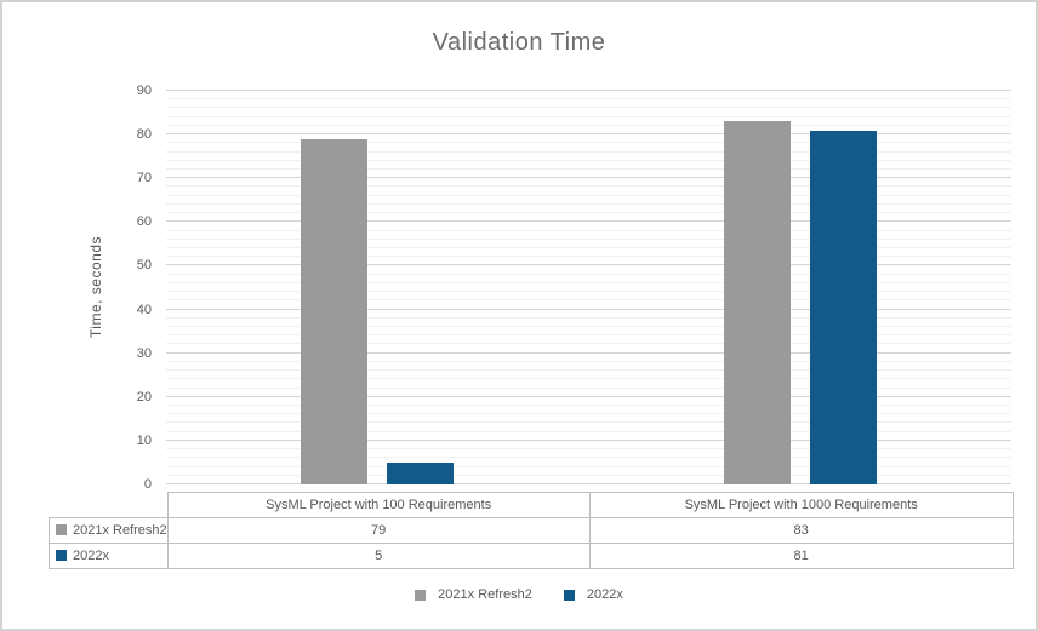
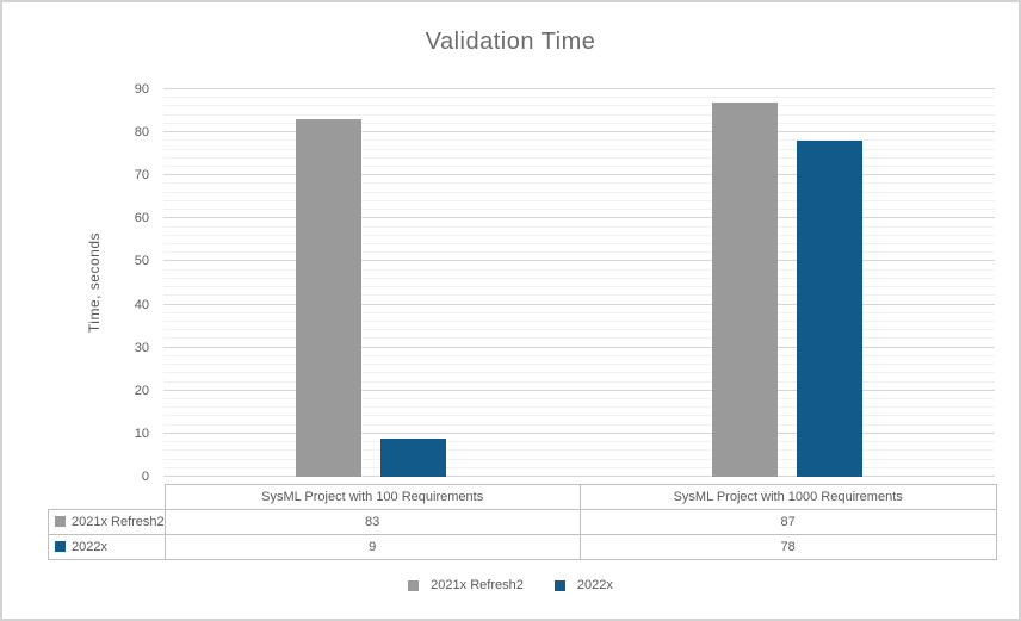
2021x Refresh2/SysML Project with 100 Requirements: 79 -> 83
2022x/SysML Project with 100 Requirements: 5 -> 9
2021x Refresh2/SysML Project with 1000 Requirements: 83 -> 87
2022x/SysML Project with 1000 Requirements: 81 -> 78
